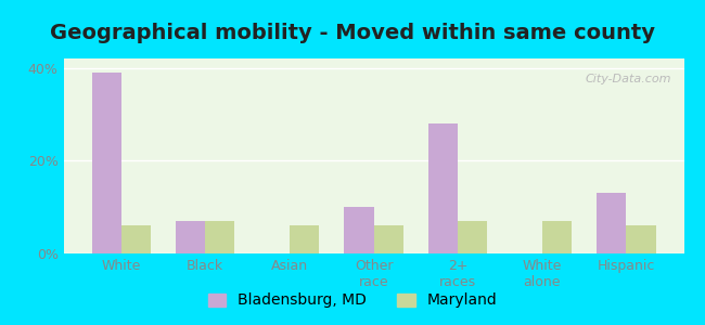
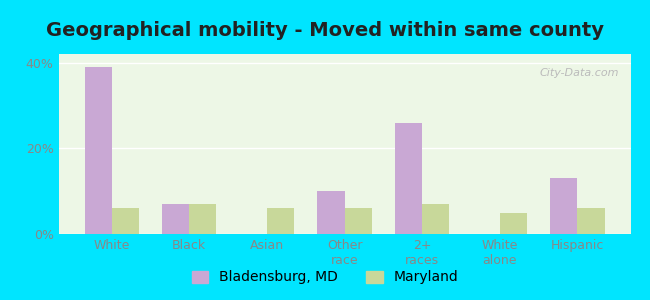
Bladensburg, MD/2+ races: 28% -> 26%
Maryland/White alone: 7% -> 5%
